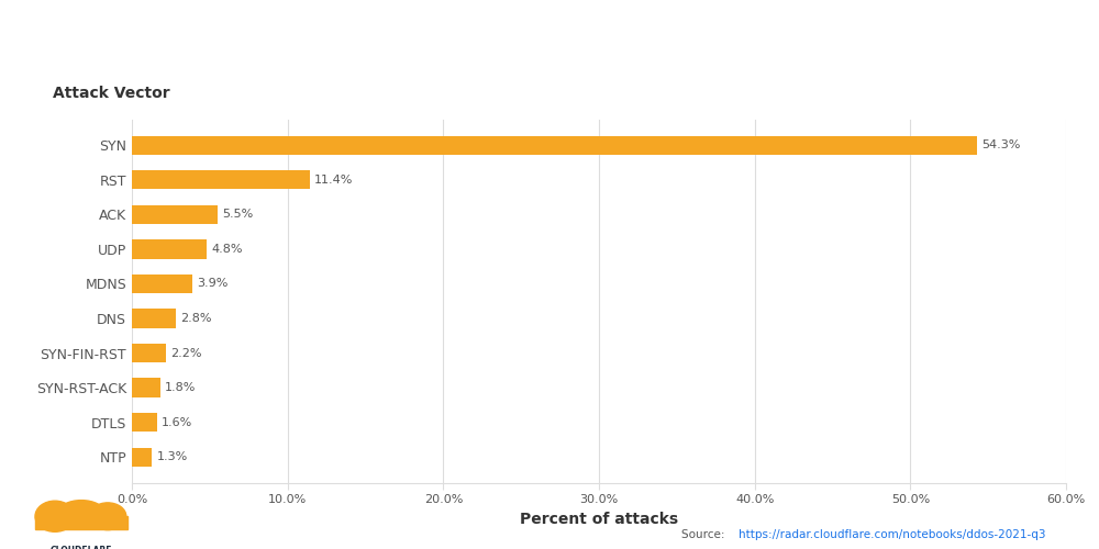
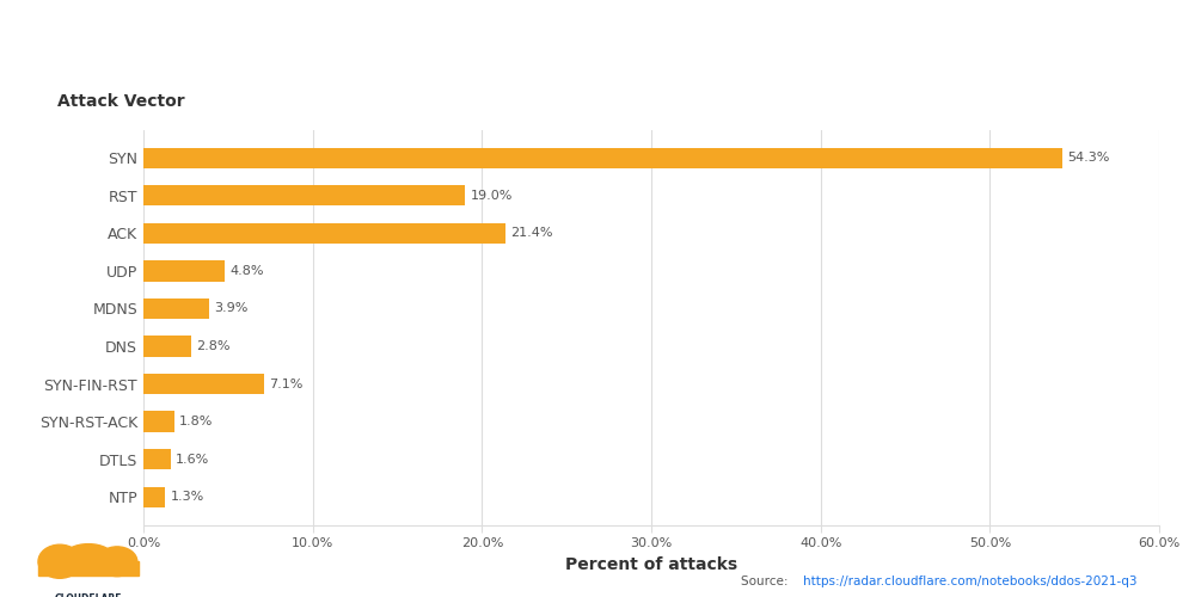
RST: 11.4% -> 19.0%
ACK: 5.5% -> 21.4%
SYN-FIN-RST: 2.2% -> 7.1%
